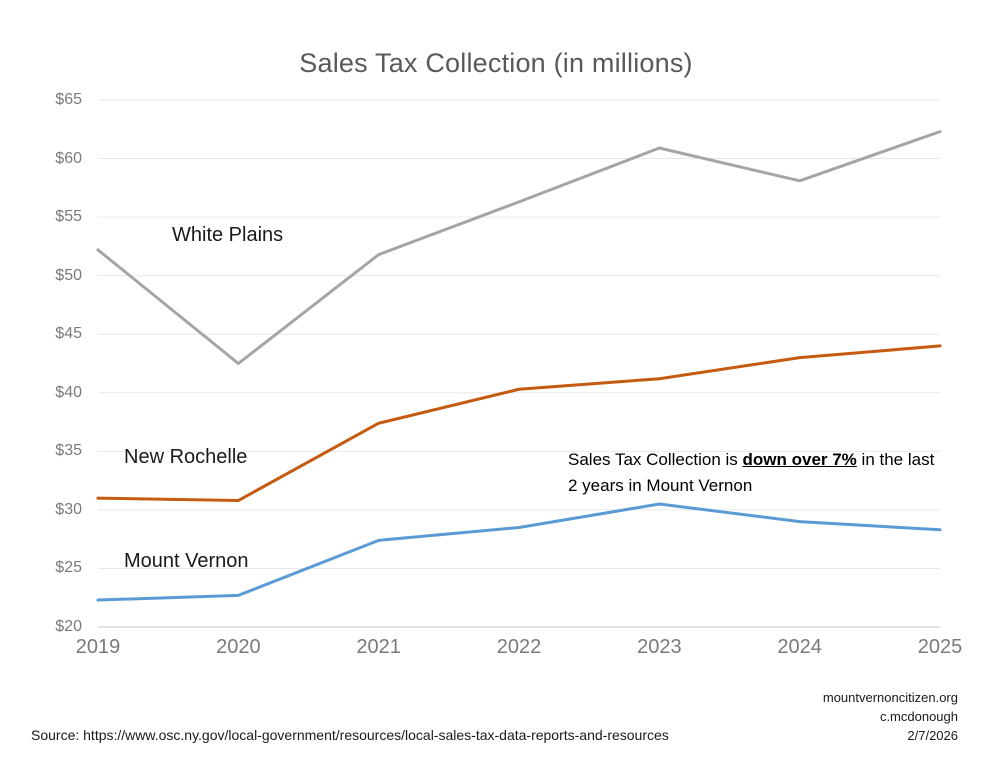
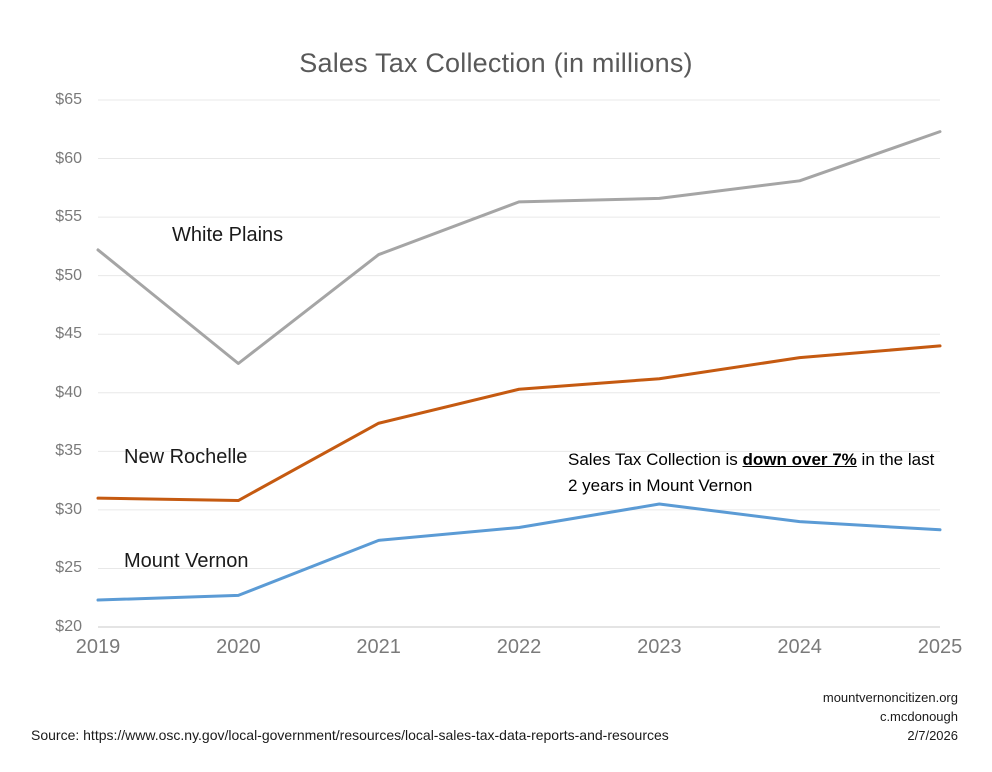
White Plains/2023: $60.9 -> $56.6
